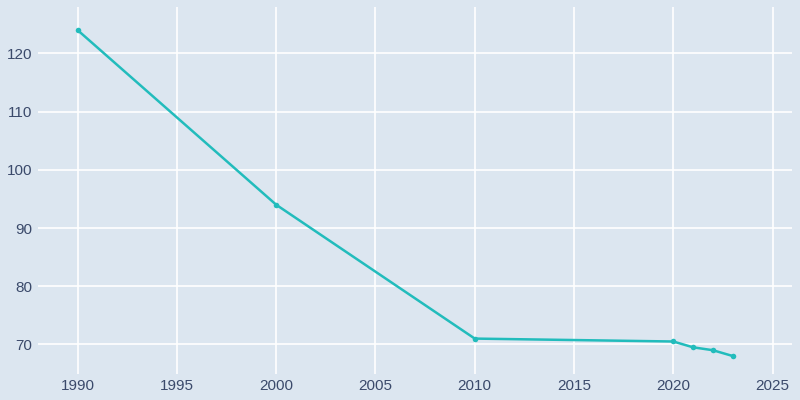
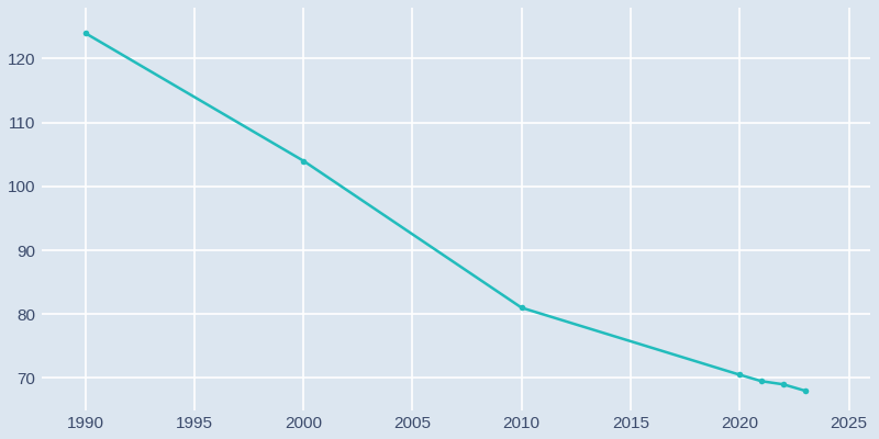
2000: 94.0 -> 104.0
2010: 71.0 -> 81.0
